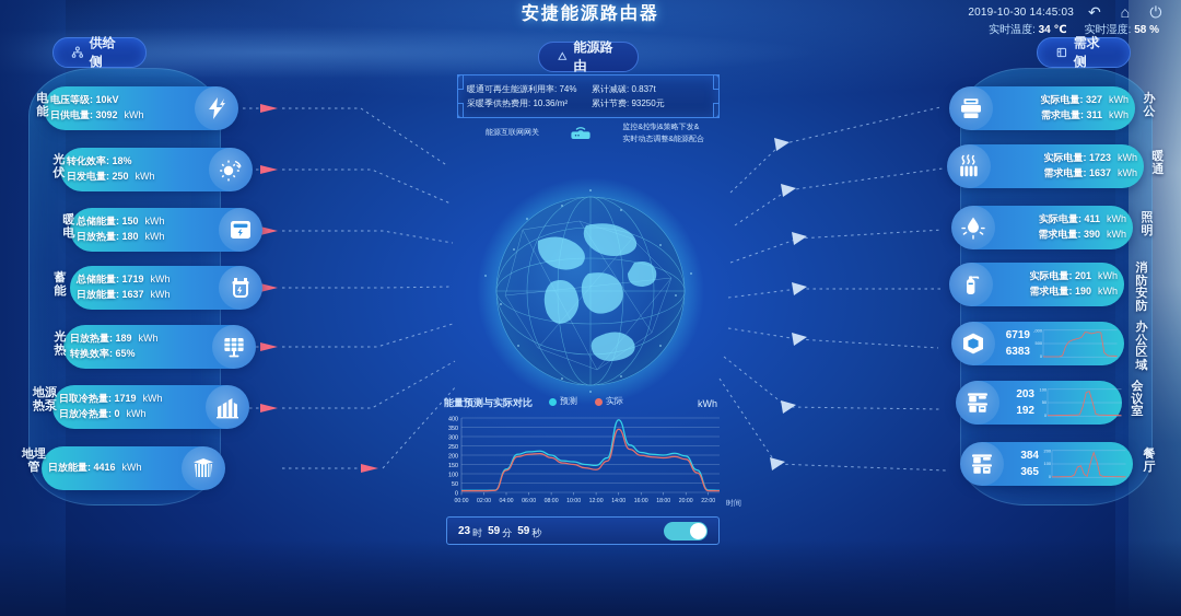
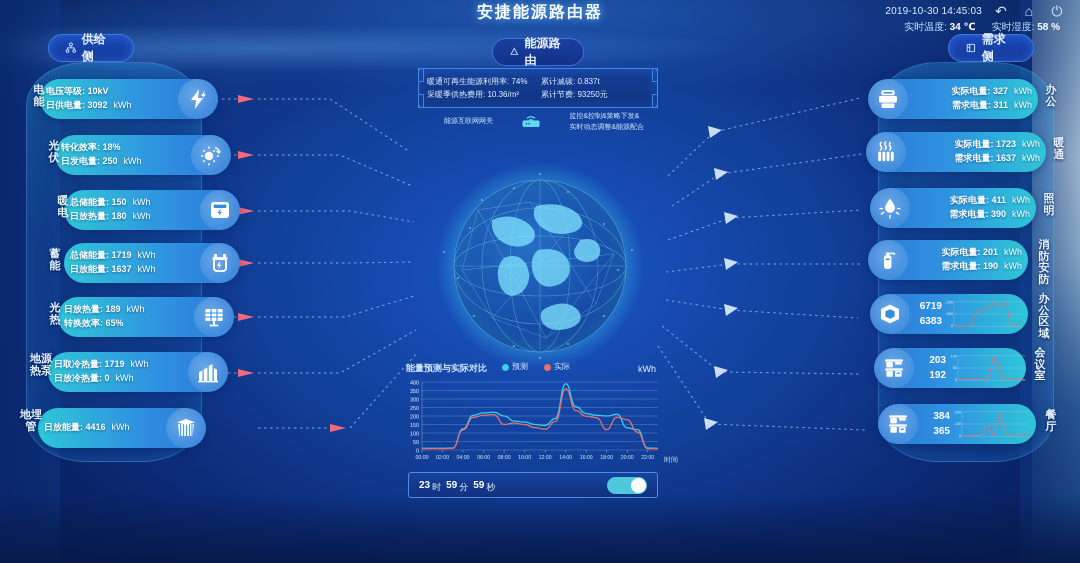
实际/08:00: 190 -> 150
实际/14:00: 340 -> 360
实际/18:00: 180 -> 120
预测/20:00: 200 -> 130
